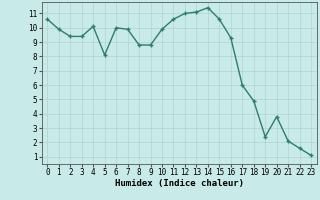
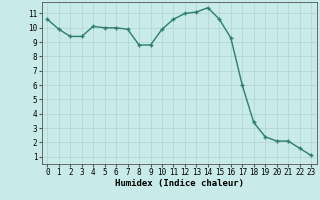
5: 8.1 -> 10.0
18: 4.9 -> 3.4
20: 3.8 -> 2.1
